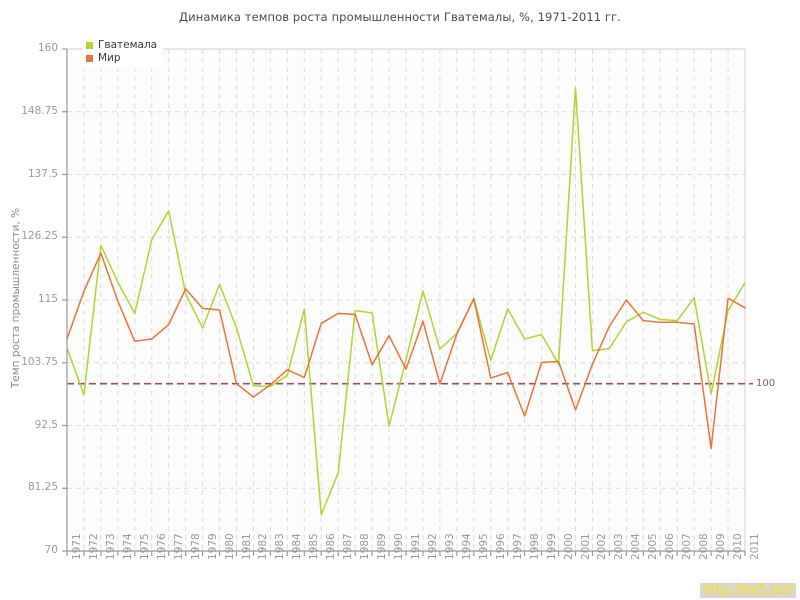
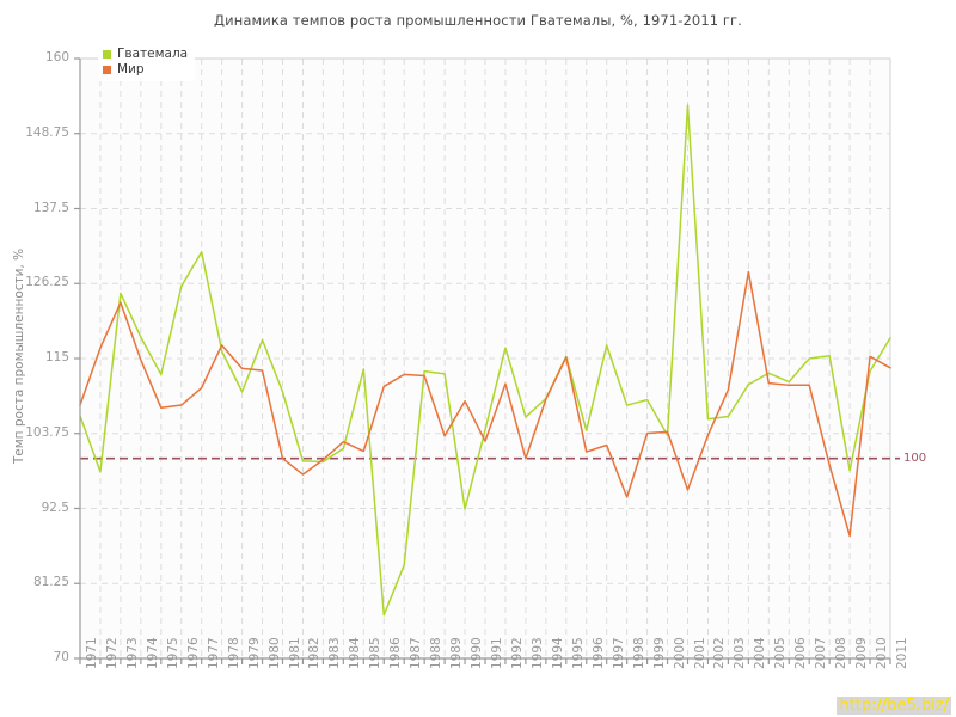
Гватемала/1997: 113 -> 117
Мир/2004: 115 -> 128
Гватемала/2007: 111 -> 115
Мир/2008: 111 -> 99
